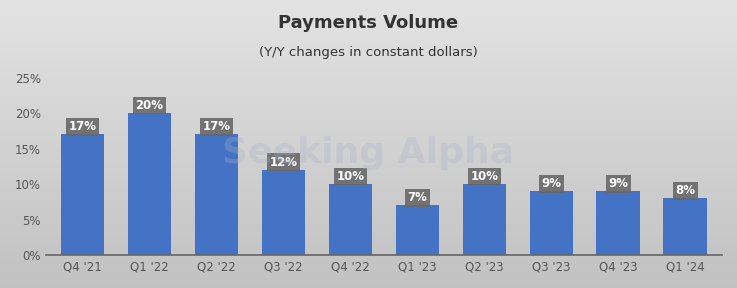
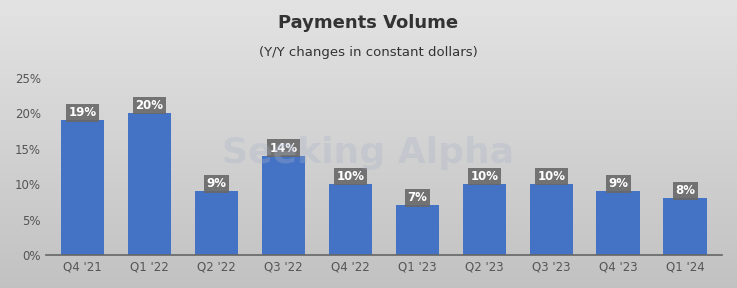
Q4 '21: 17% -> 19%
Q2 '22: 17% -> 9%
Q3 '22: 12% -> 14%
Q3 '23: 9% -> 10%
